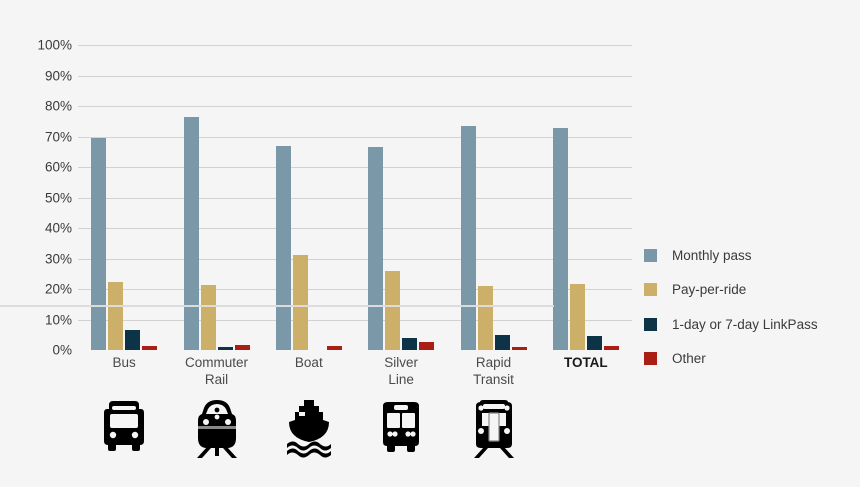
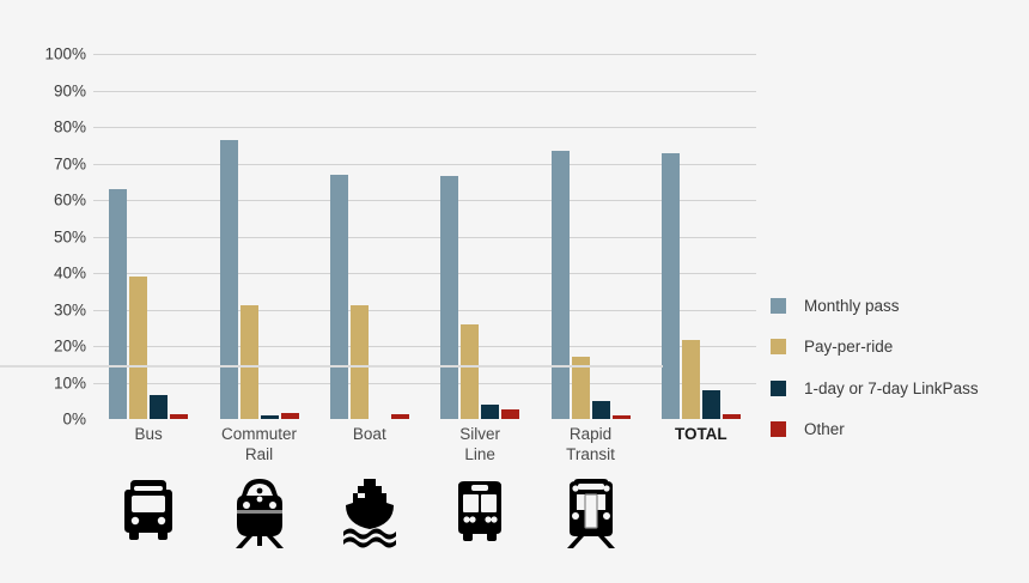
Monthly pass/Bus: 70% -> 63%
Pay-per-ride/Bus: 22% -> 39%
Pay-per-ride/Commuter Rail: 21% -> 31%
Pay-per-ride/Rapid Transit: 21% -> 17%
1-day or 7-day LinkPass/TOTAL: 4% -> 8%
